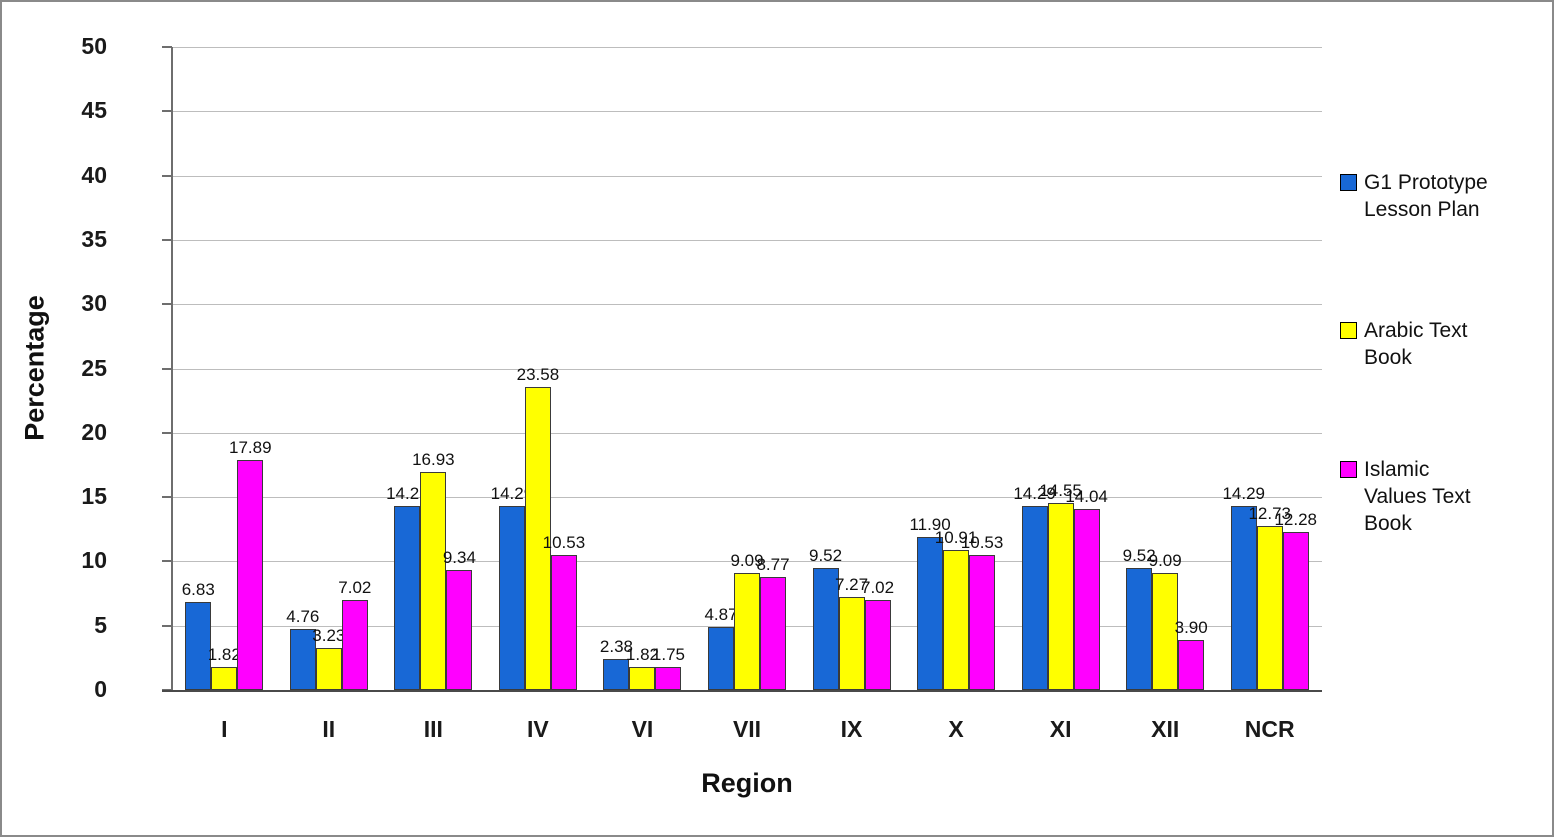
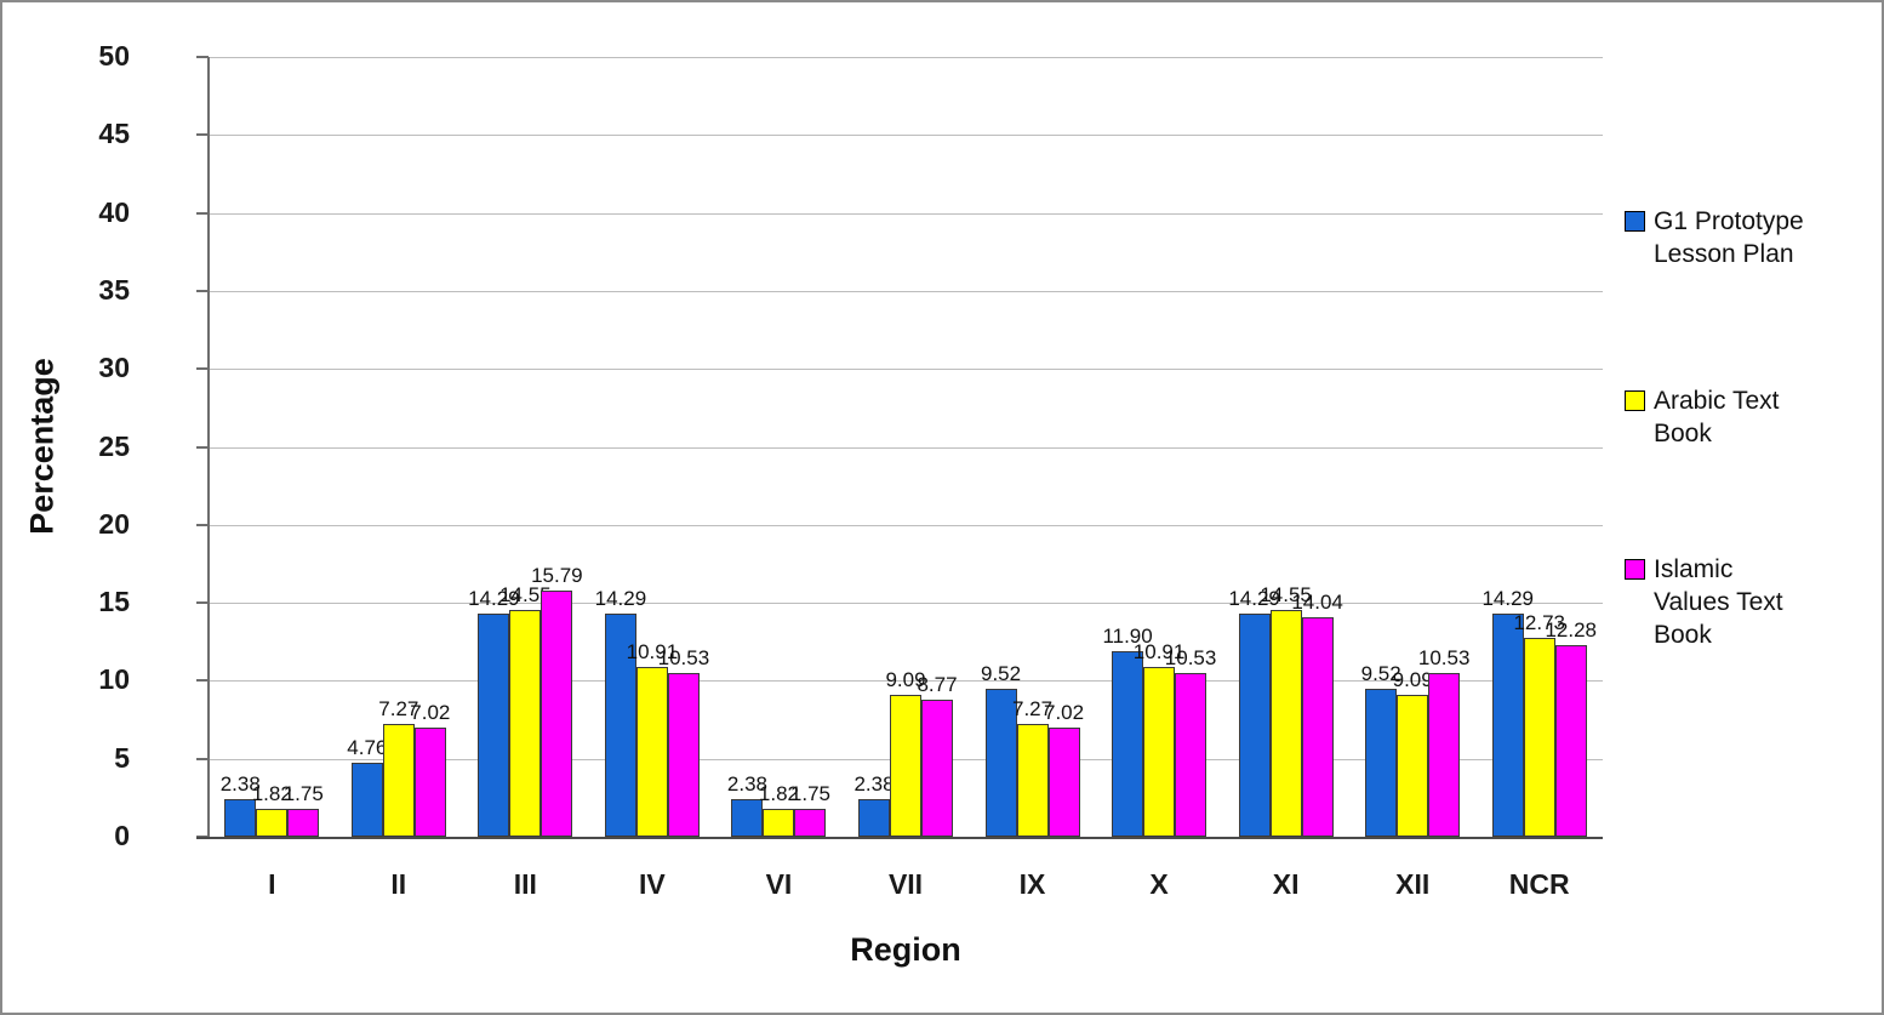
G1 Prototype Lesson Plan/I: 6.83 -> 2.38
Islamic Values Text Book/I: 17.89 -> 1.75
Arabic Text Book/II: 3.23 -> 7.27
Arabic Text Book/III: 16.93 -> 14.55
Islamic Values Text Book/III: 9.34 -> 15.79
Arabic Text Book/IV: 23.58 -> 10.91
G1 Prototype Lesson Plan/VII: 4.87 -> 2.38
Islamic Values Text Book/XII: 3.90 -> 10.53
